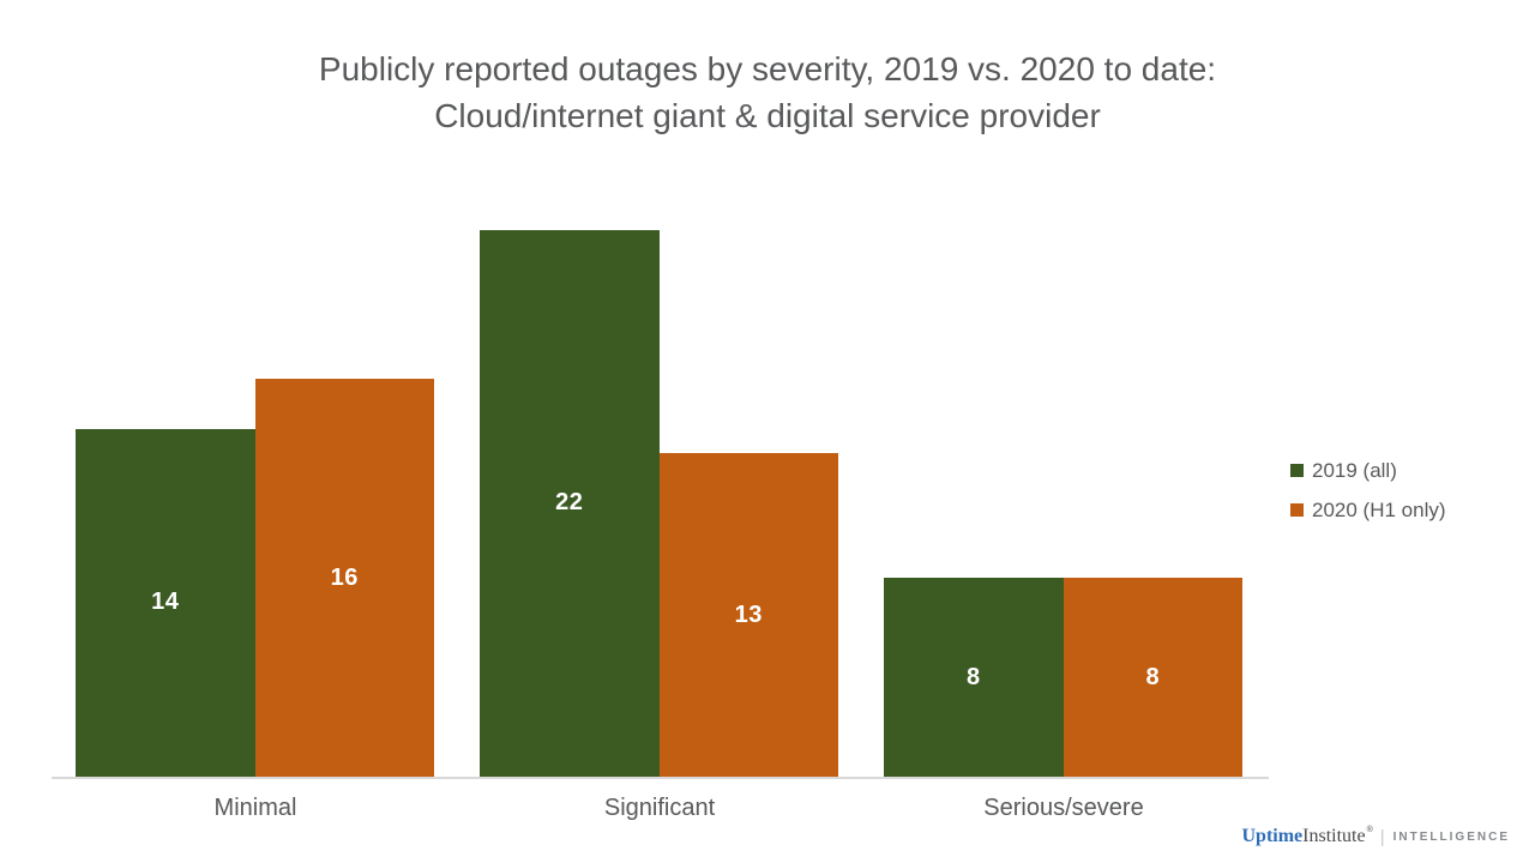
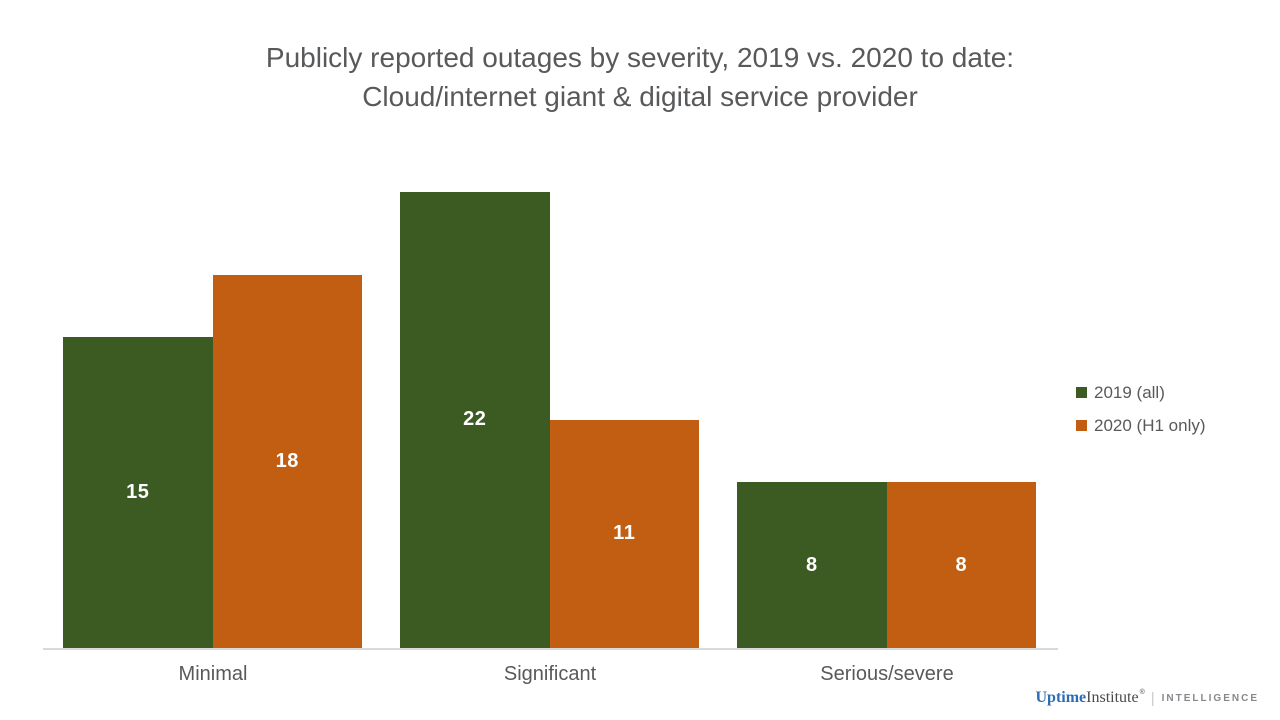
2019 (all)/Minimal: 14 -> 15
2020 (H1 only)/Minimal: 16 -> 18
2020 (H1 only)/Significant: 13 -> 11
